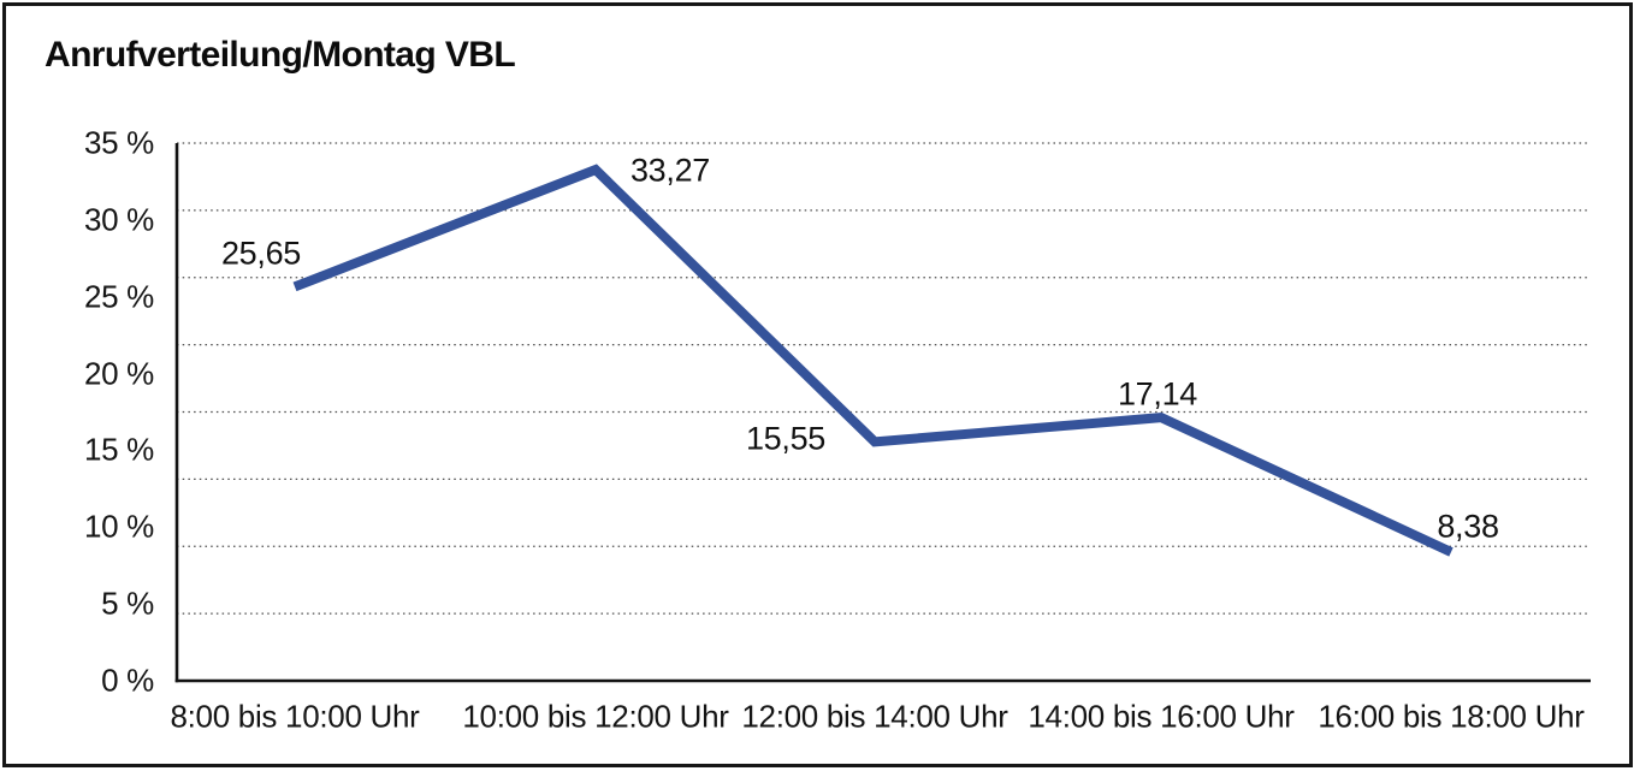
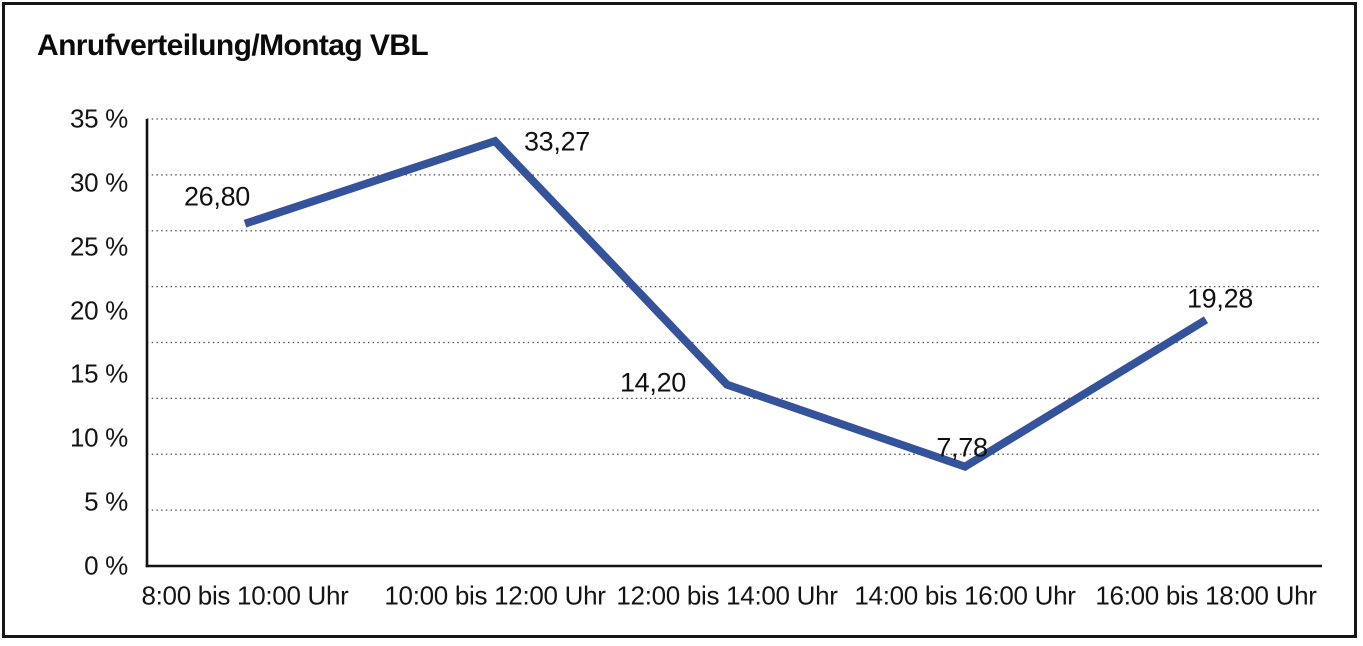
8:00 bis 10:00 Uhr: 25,65 -> 26,80
12:00 bis 14:00 Uhr: 15,55 -> 14,20
14:00 bis 16:00 Uhr: 17,14 -> 7,78
16:00 bis 18:00 Uhr: 8,38 -> 19,28
